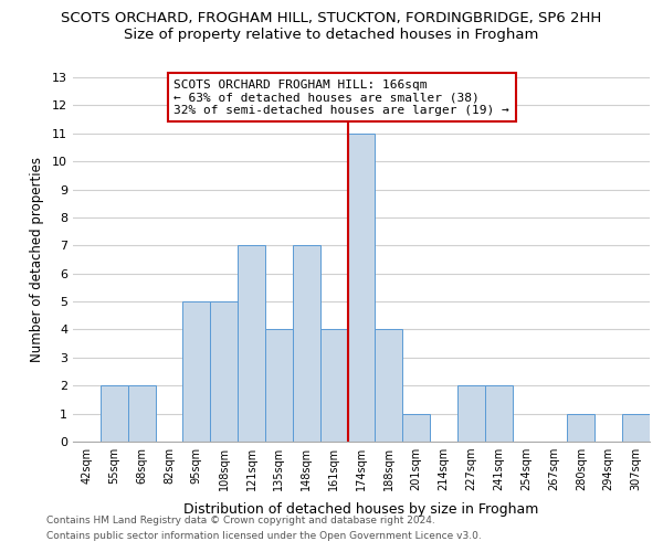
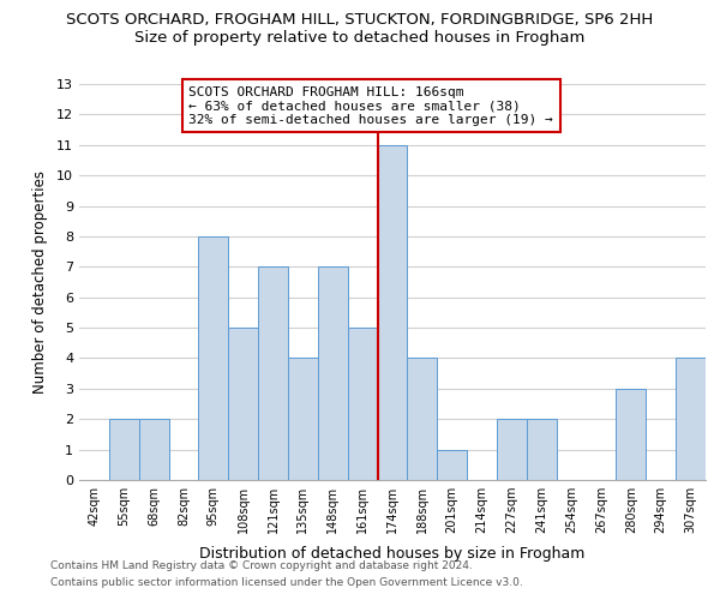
95sqm: 5 -> 8
161sqm: 4 -> 5
280sqm: 1 -> 3
307sqm: 1 -> 4
